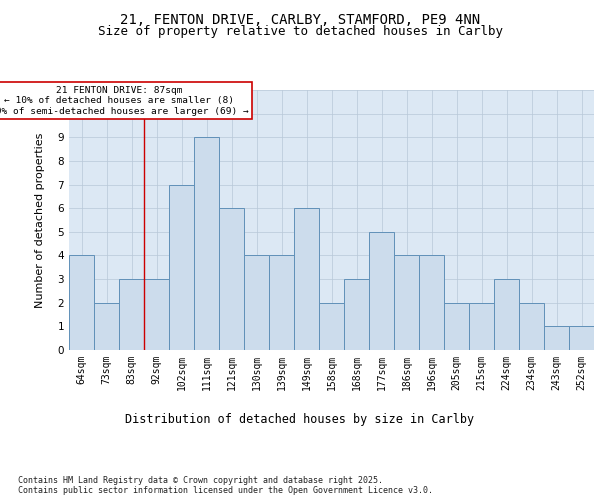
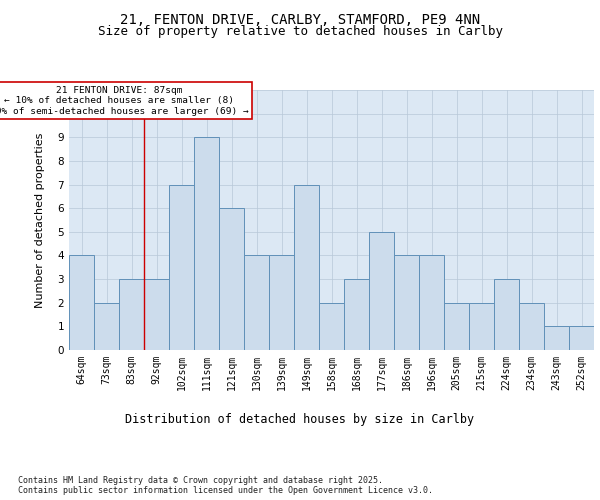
149sqm: 6 -> 7
